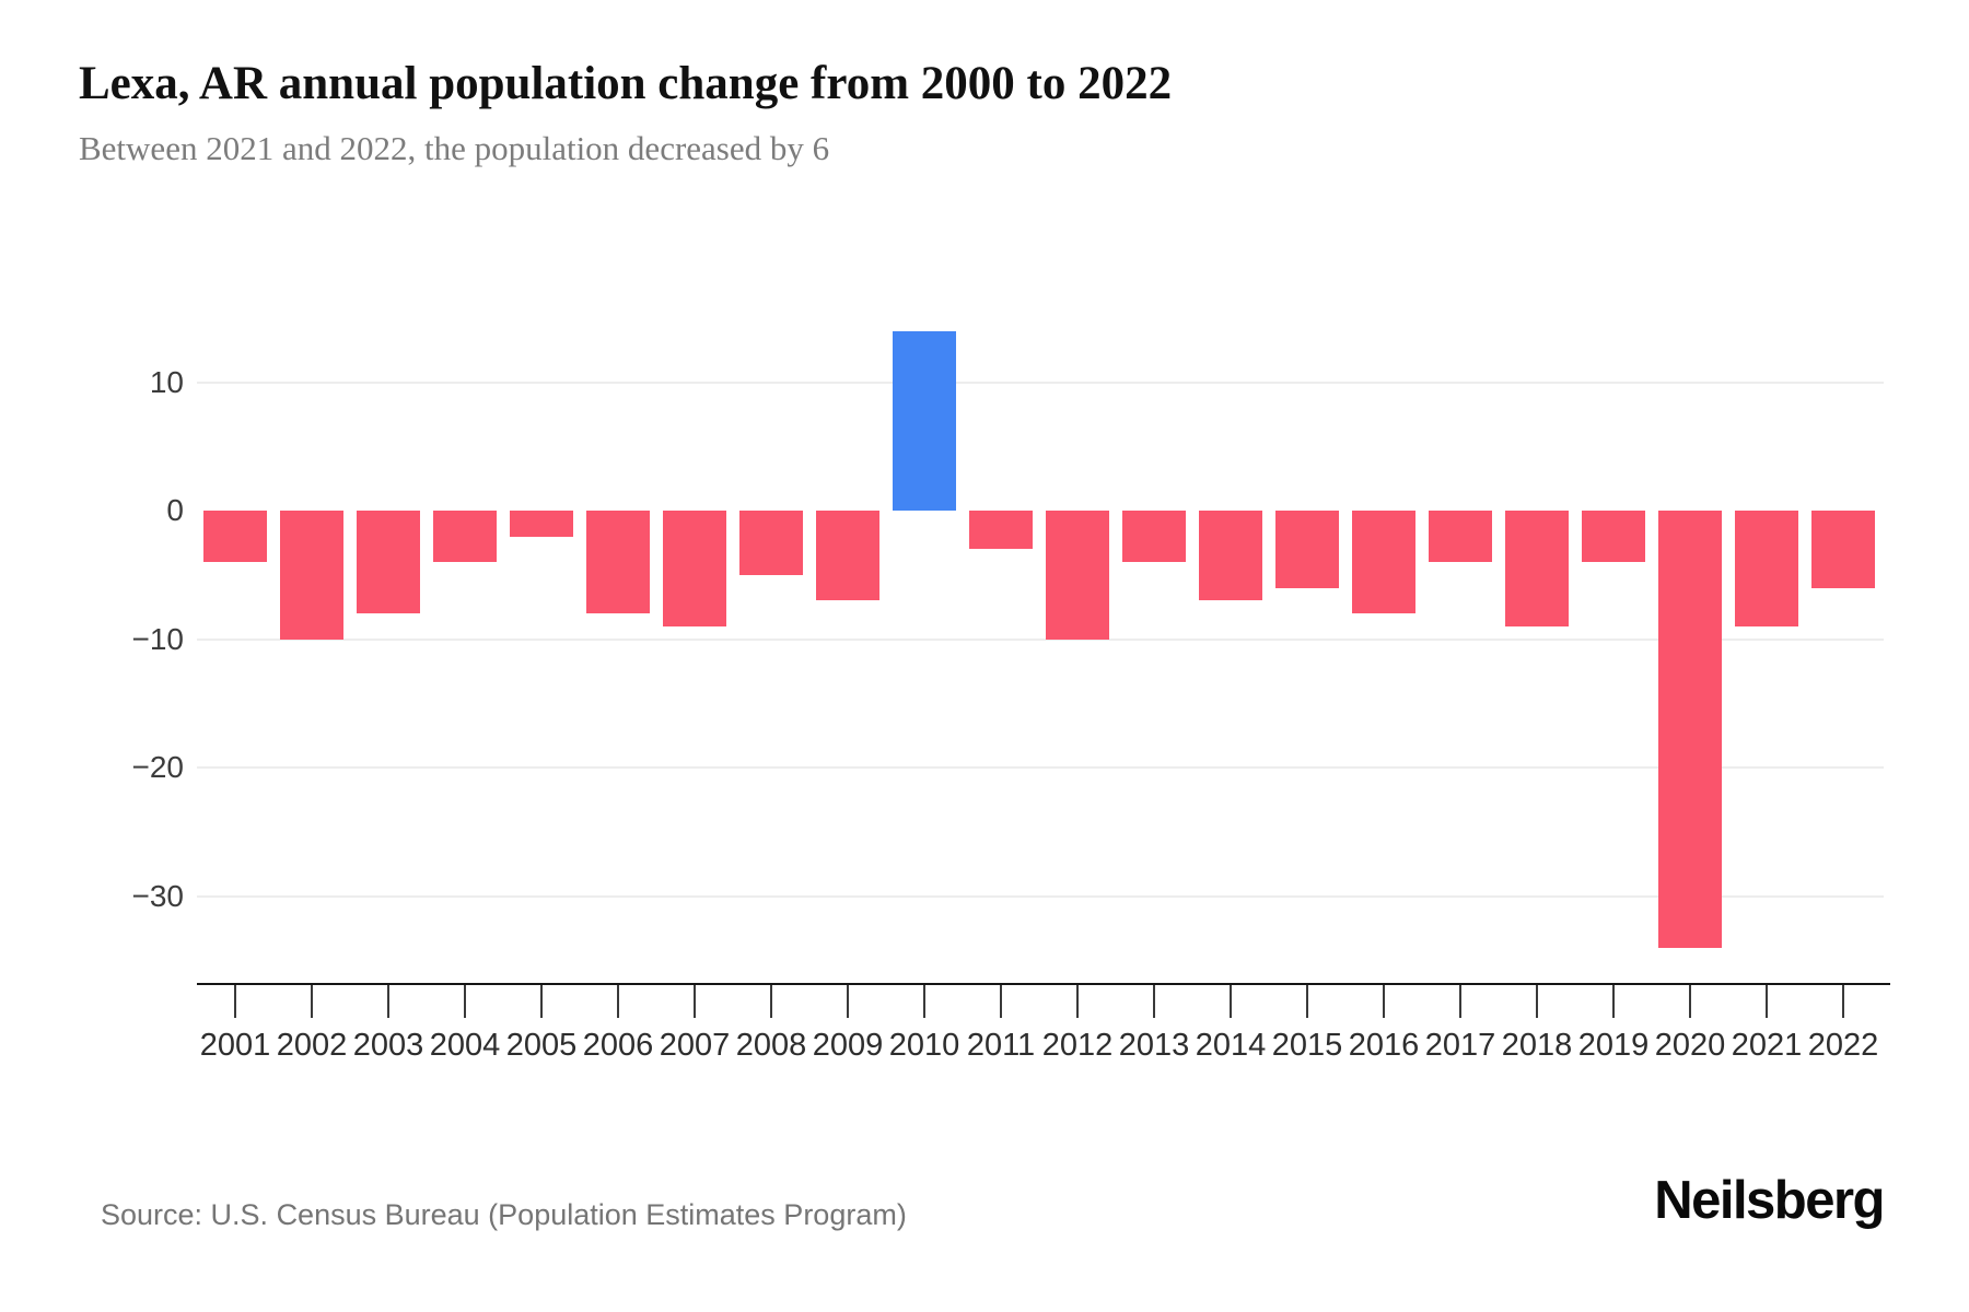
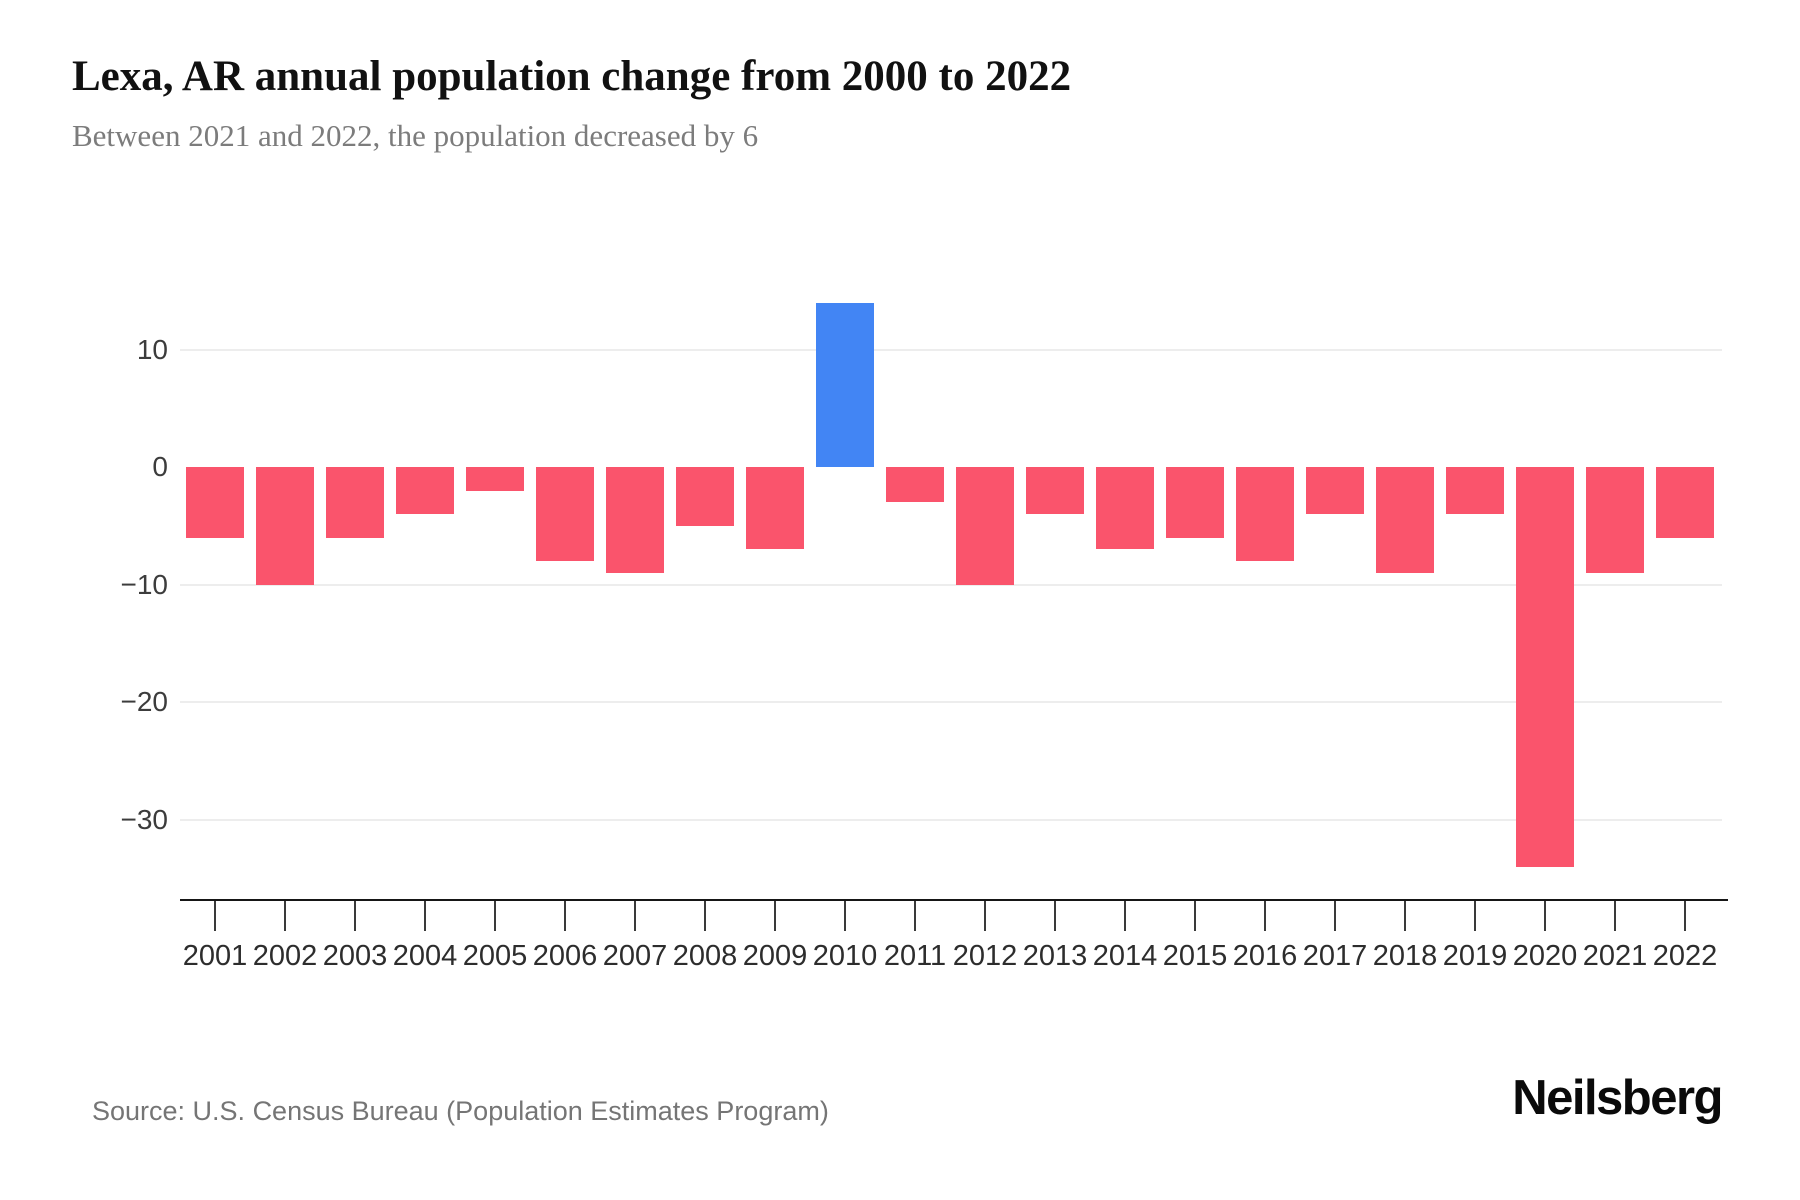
2001: -4 -> -6
2003: -8 -> -6
